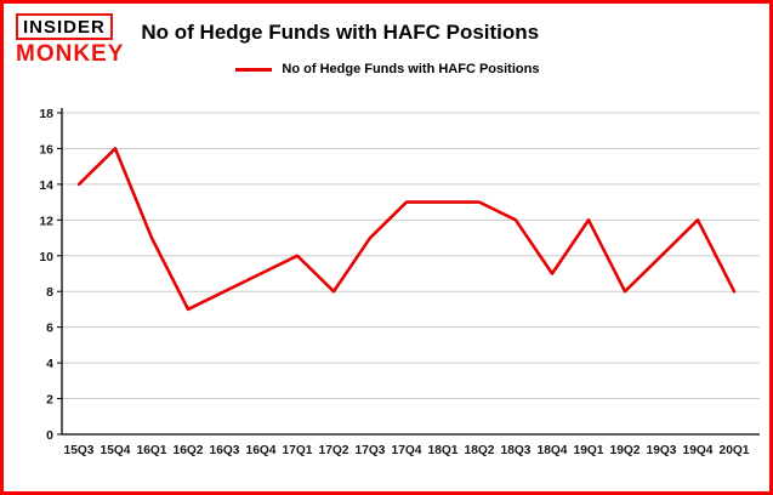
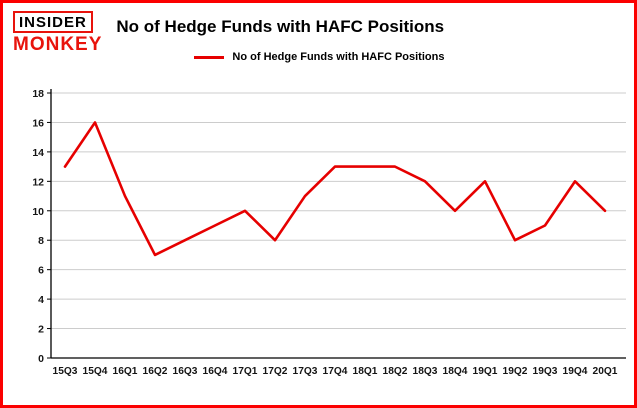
15Q3: 14 -> 13
18Q4: 9 -> 10
19Q3: 10 -> 9
20Q1: 8 -> 10
